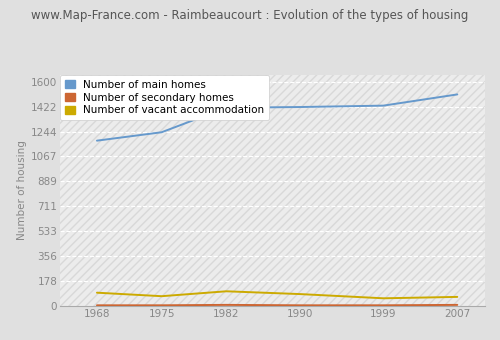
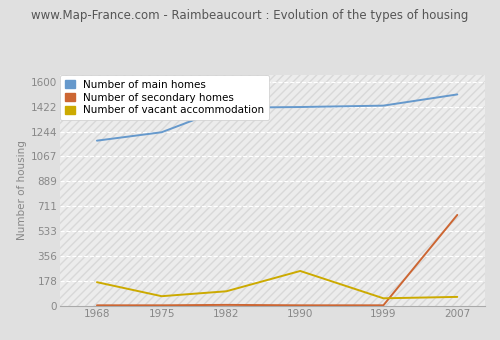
Number of vacant accommodation/1968: 100 -> 170
Number of vacant accommodation/1990: 80 -> 250
Number of secondary homes/2007: 10 -> 650
